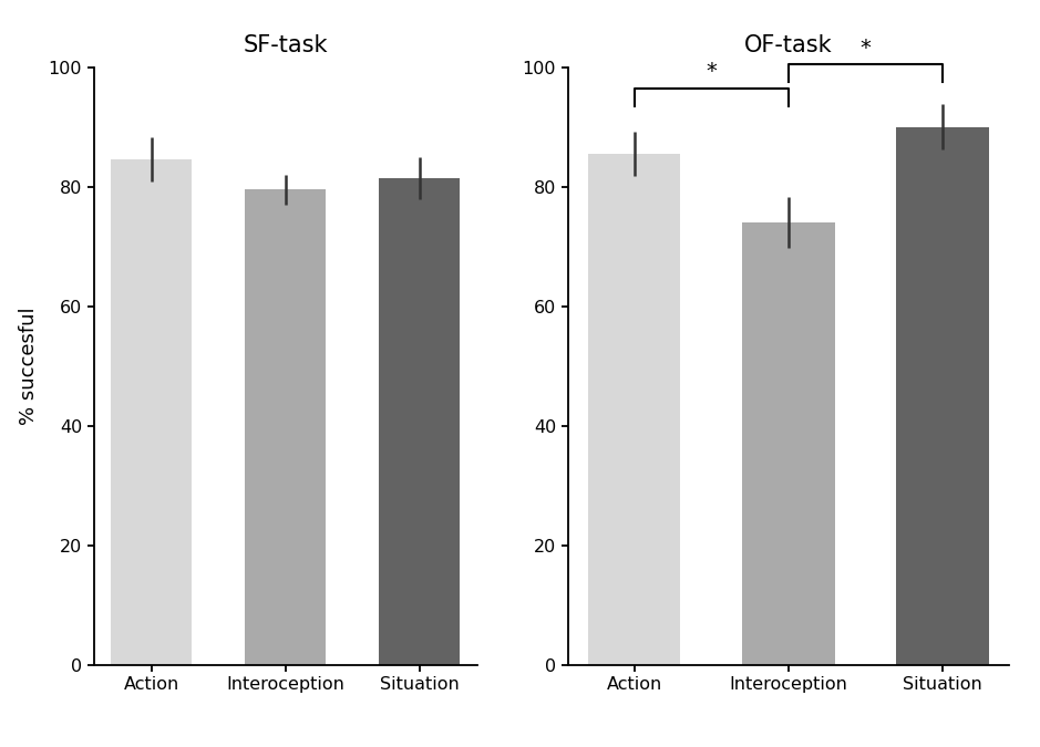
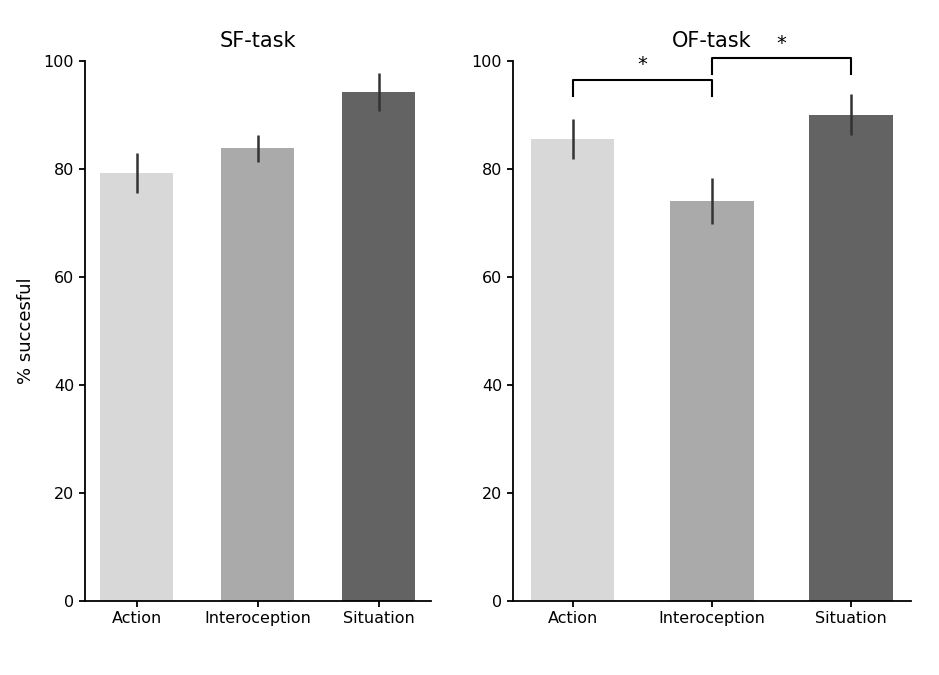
SF-task/Action: 84.5 -> 79.2
SF-task/Interoception: 79.5 -> 83.8
SF-task/Situation: 81.5 -> 94.2
